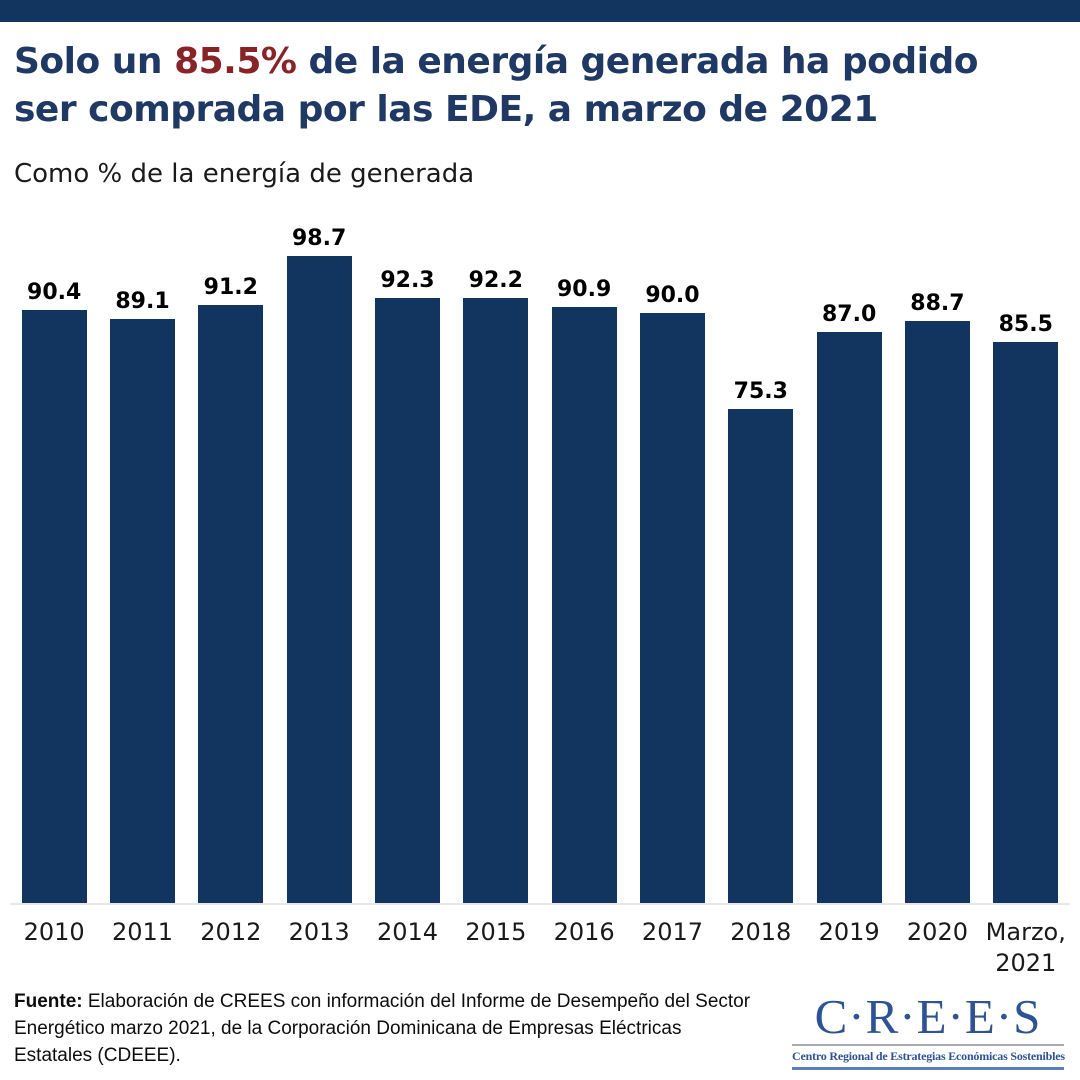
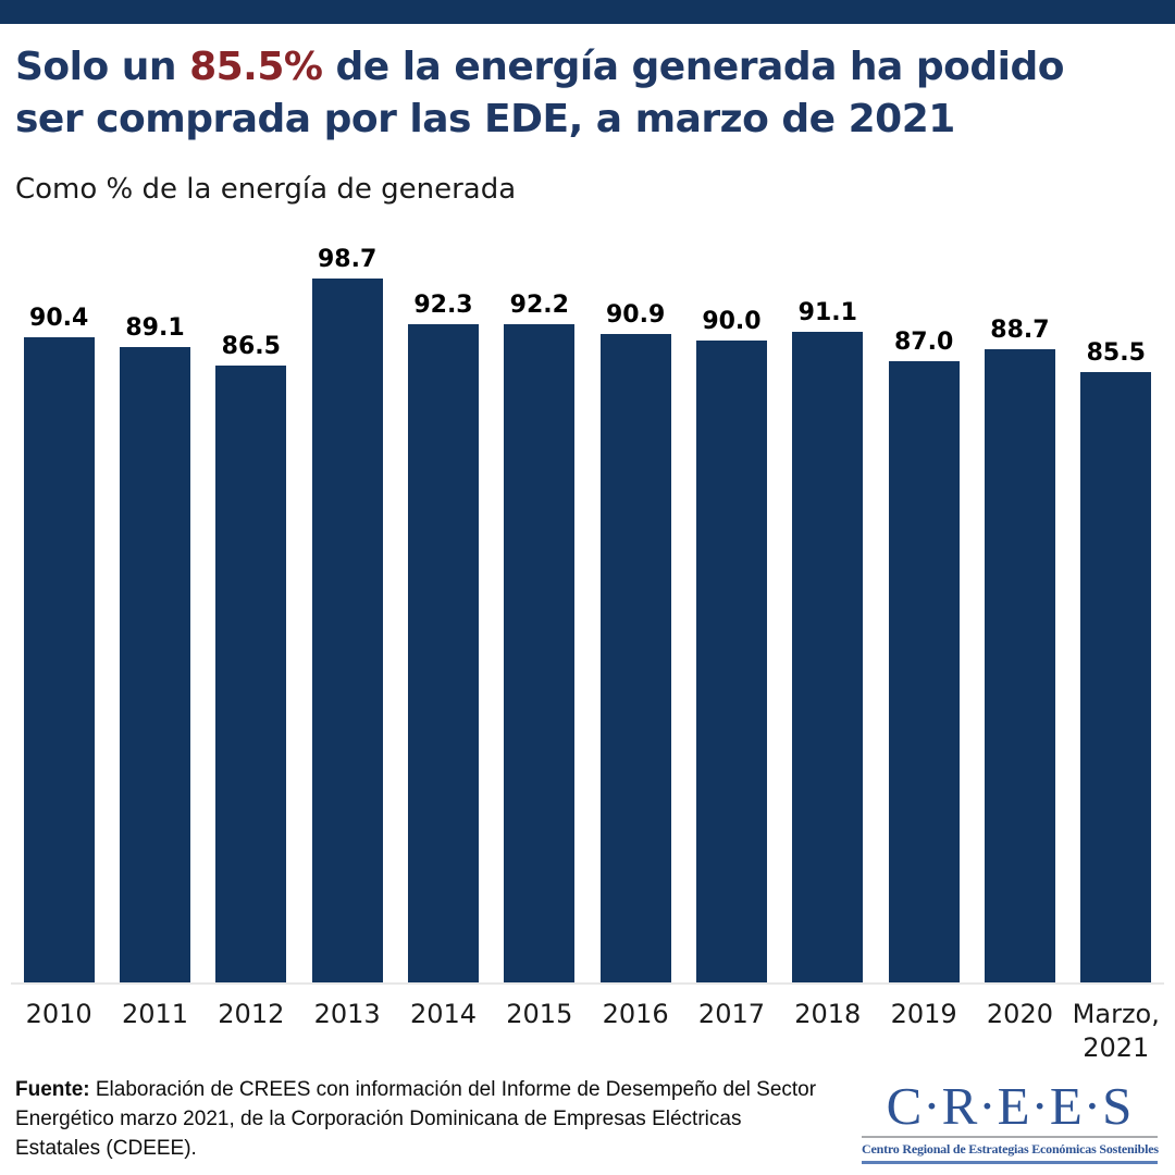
2012: 91.2 -> 86.5
2018: 75.3 -> 91.1
